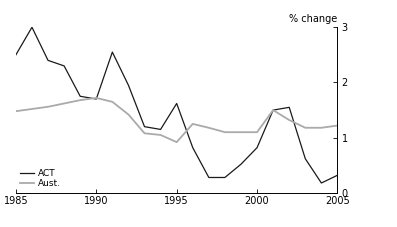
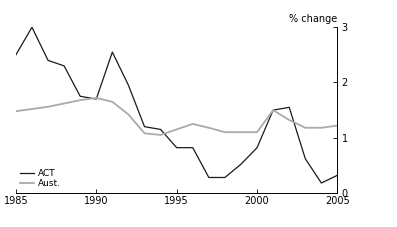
ACT/1995: 1.62 -> 0.82
Aust./1995: 0.92 -> 1.15
